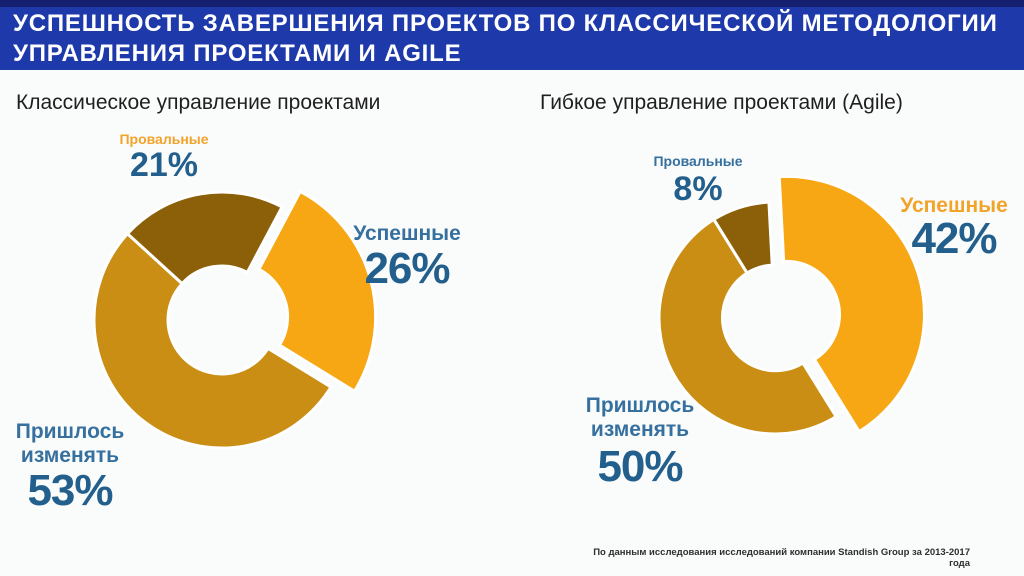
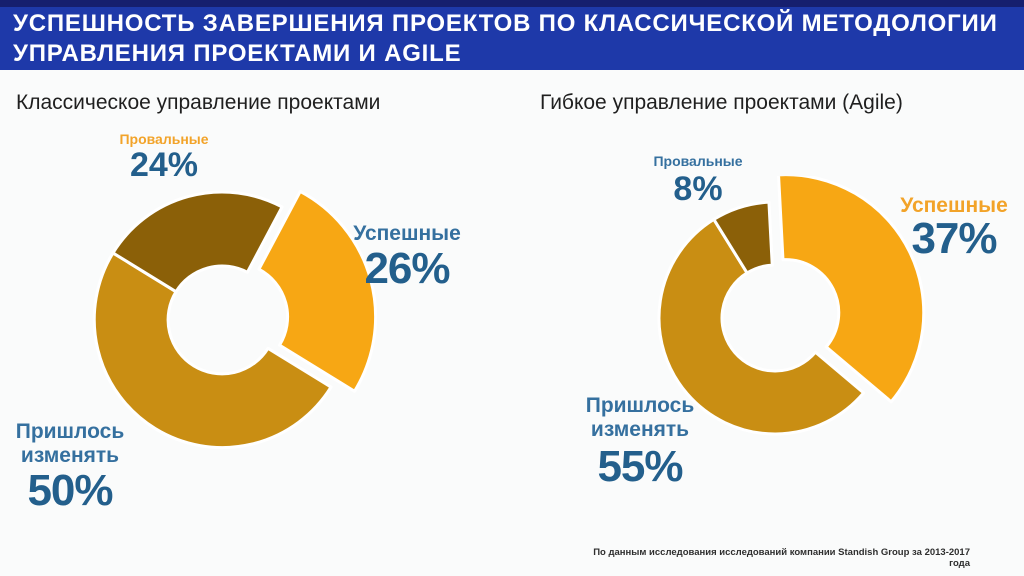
Классическое управление проектами/Пришлось изменять: 53% -> 50%
Классическое управление проектами/Провальные: 21% -> 24%
Гибкое управление проектами (Agile)/Успешные: 42% -> 37%
Гибкое управление проектами (Agile)/Пришлось изменять: 50% -> 55%
